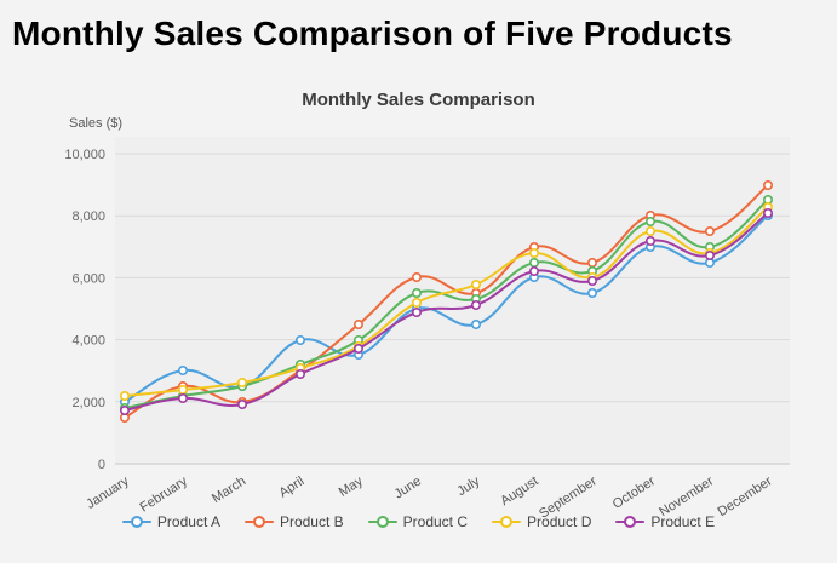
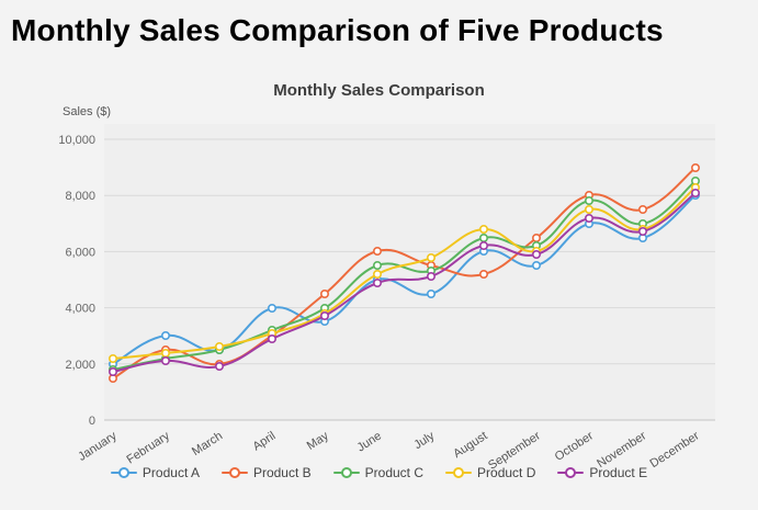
Product B/August: 7000 -> 5200
